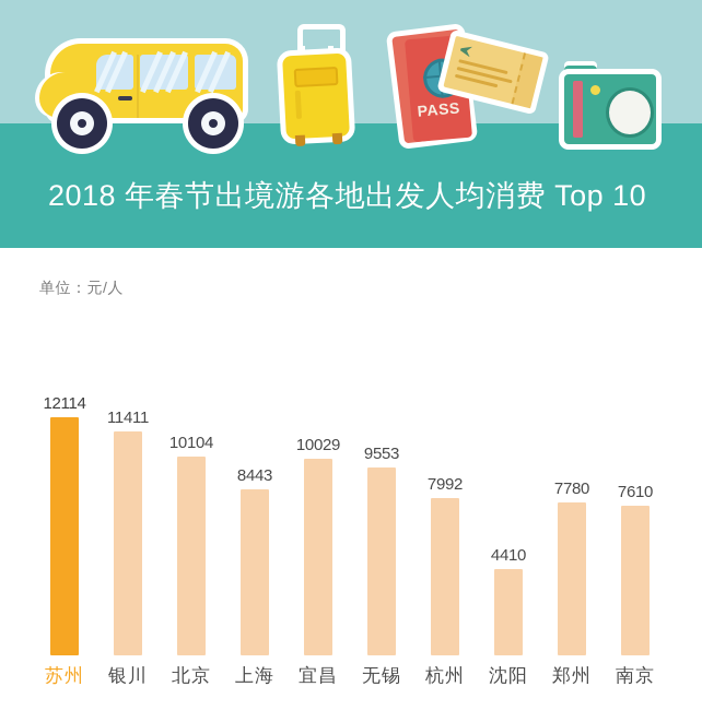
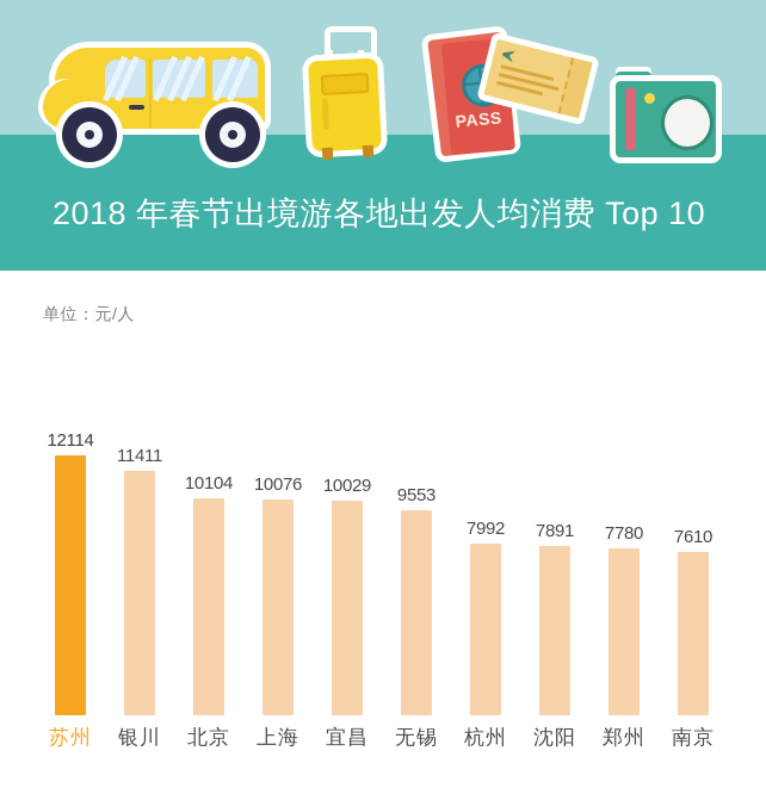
上海: 8443 -> 10076
沈阳: 4410 -> 7891
